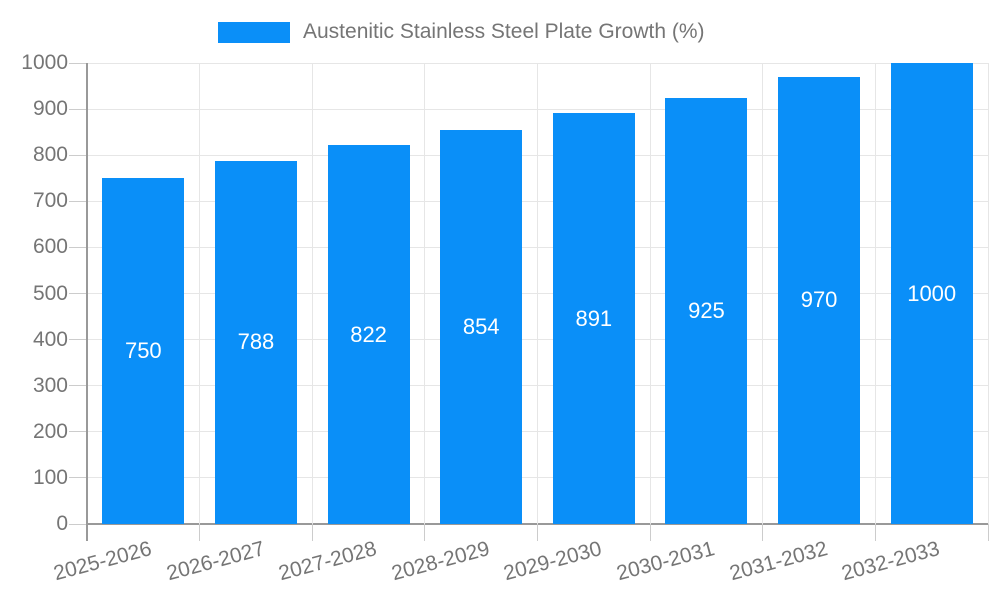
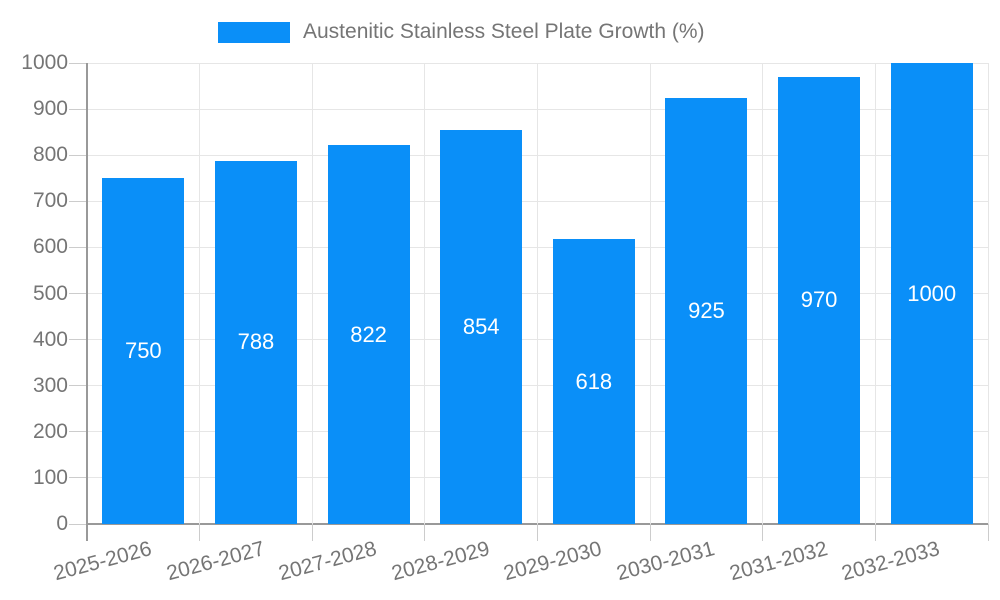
2029-2030: 891 -> 618
